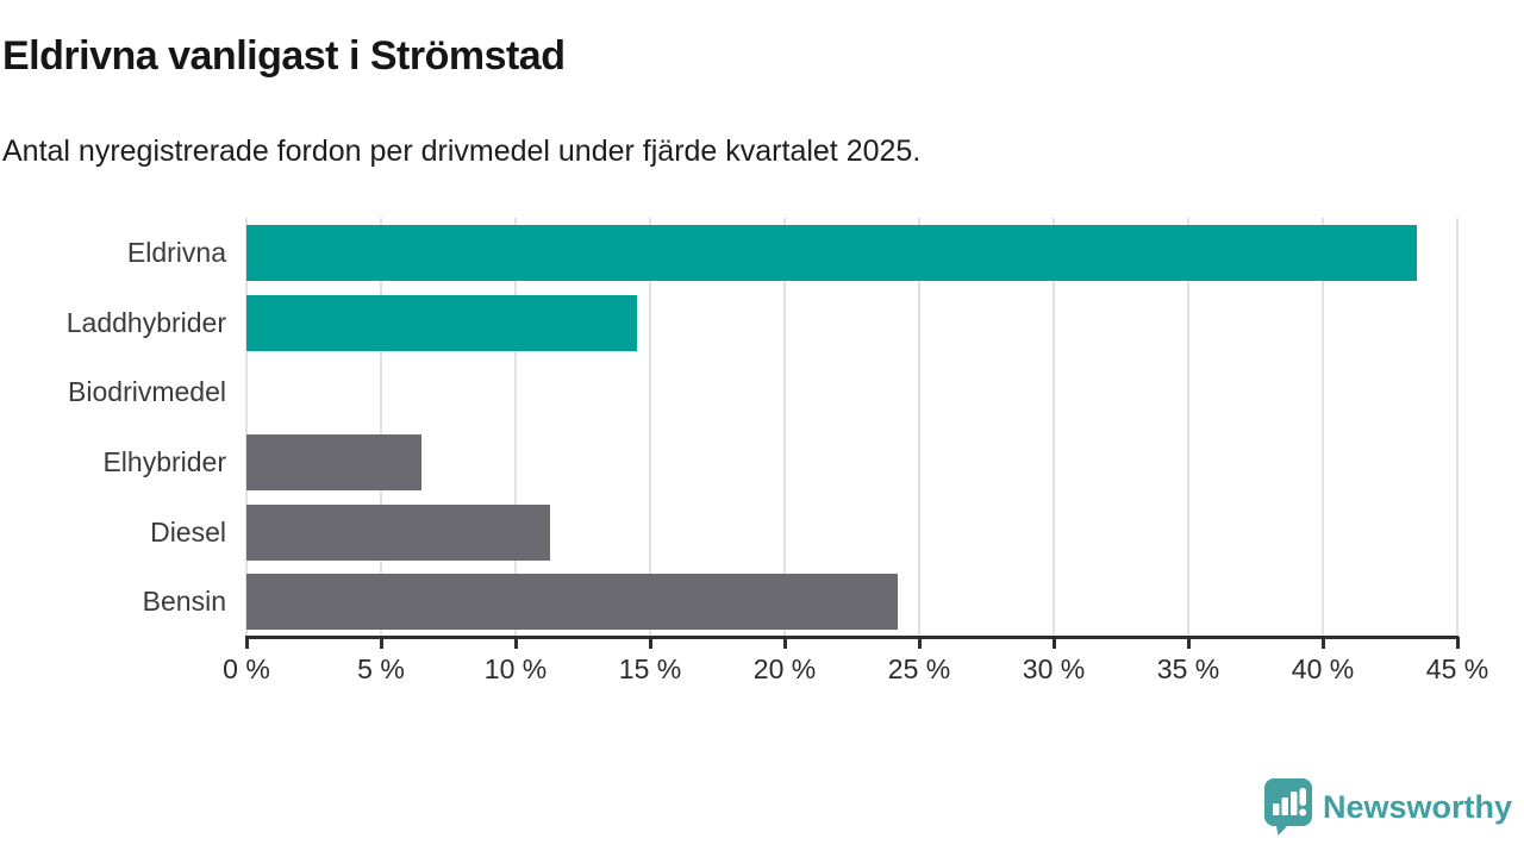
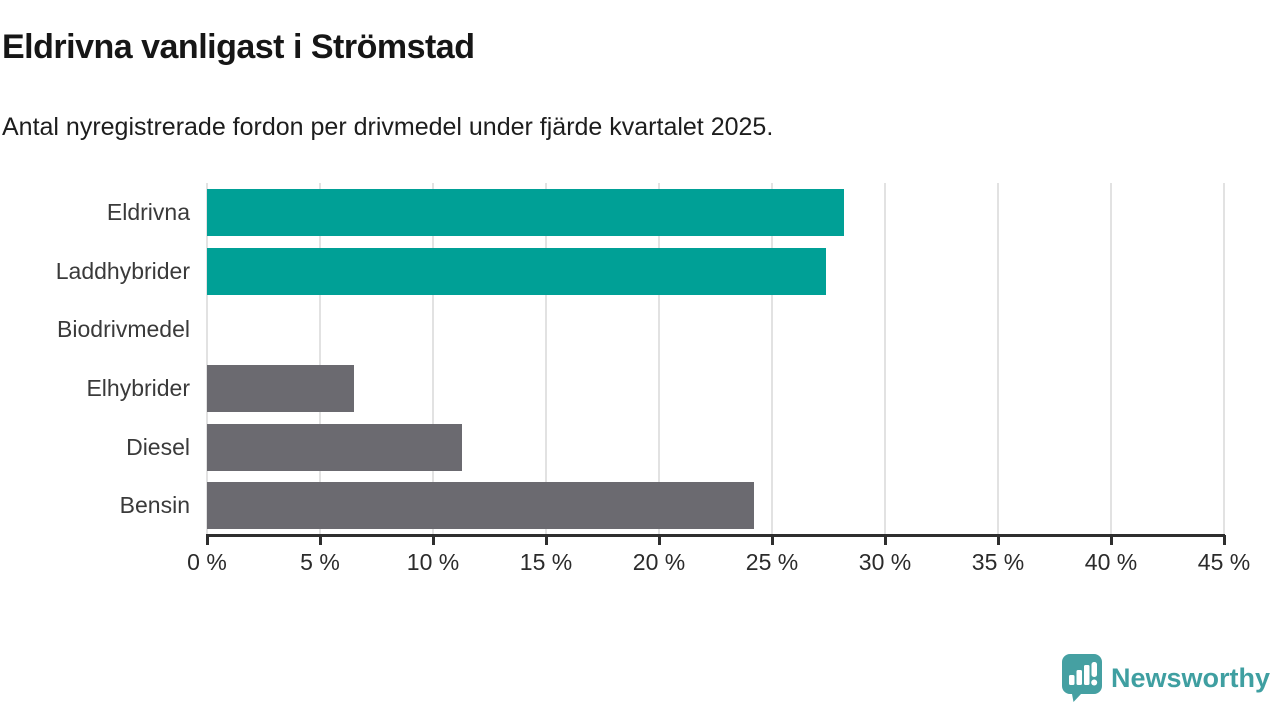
Eldrivna: 43.5% -> 28.2%
Laddhybrider: 14.5% -> 27.4%
